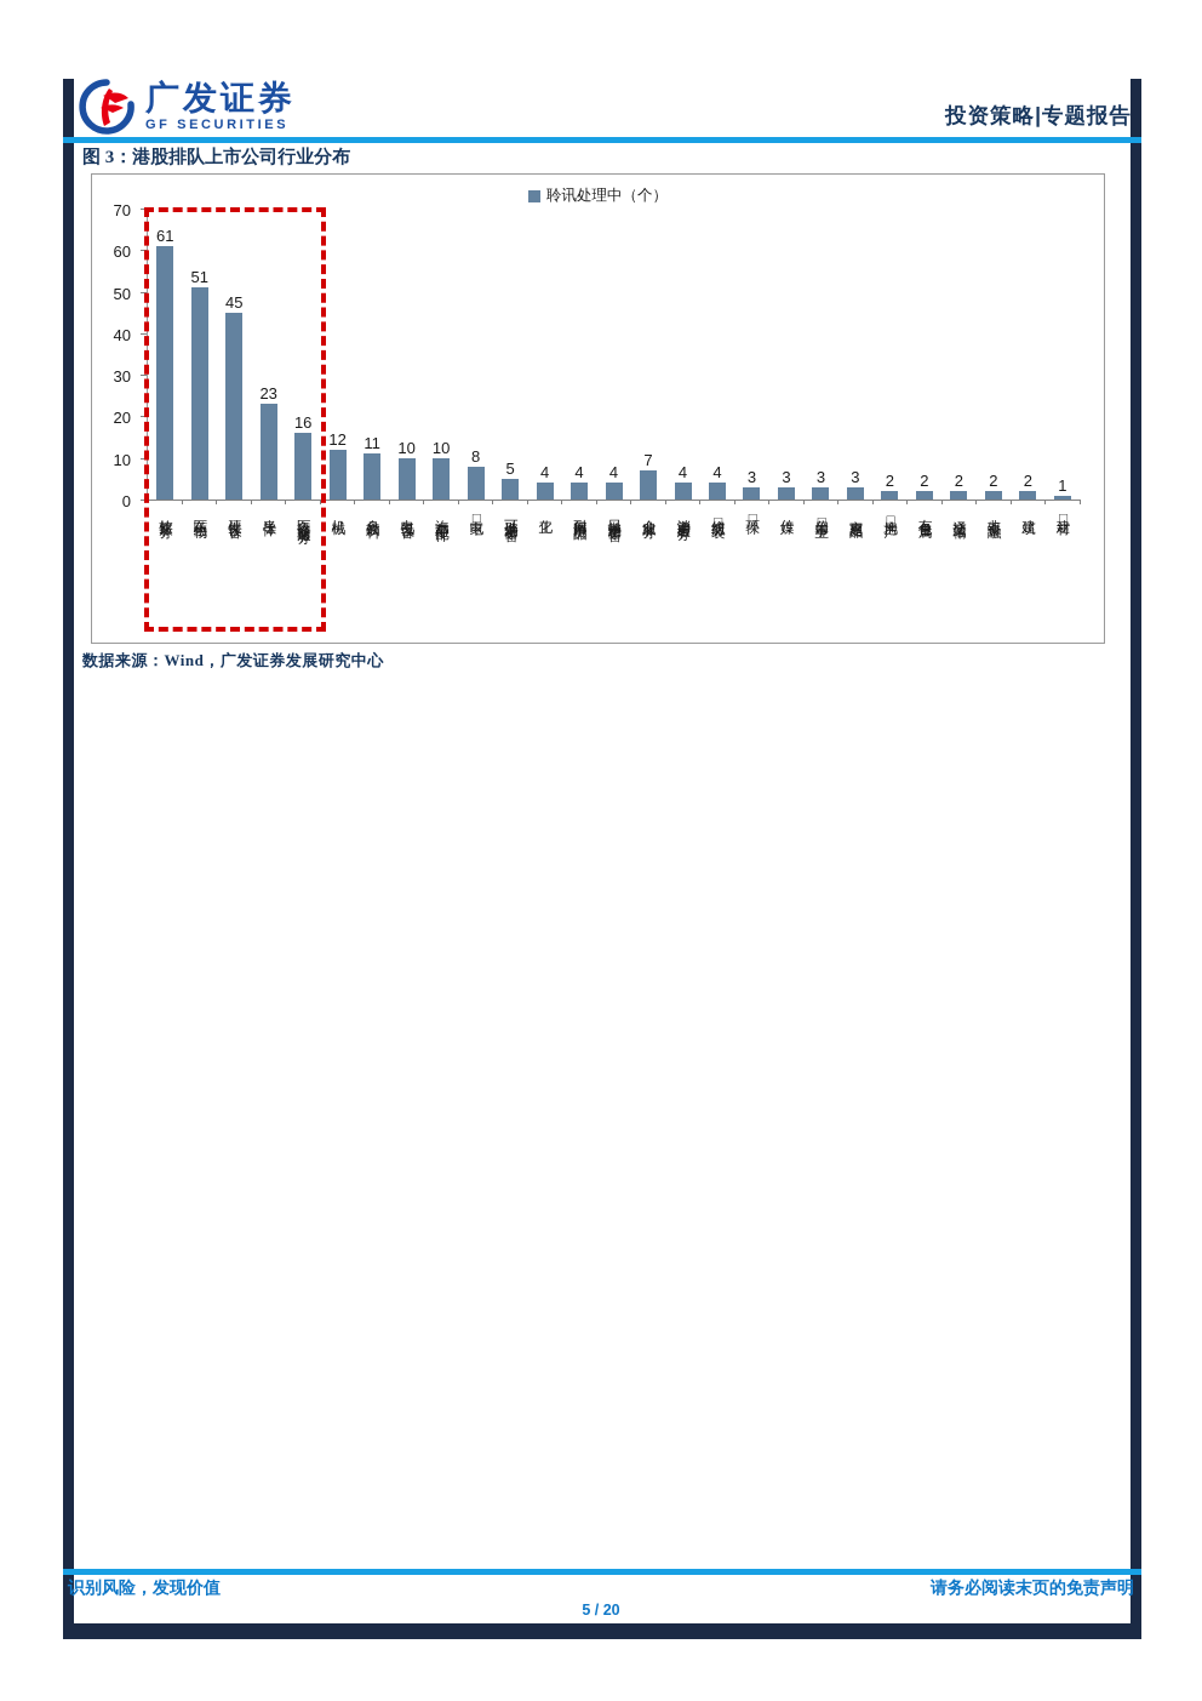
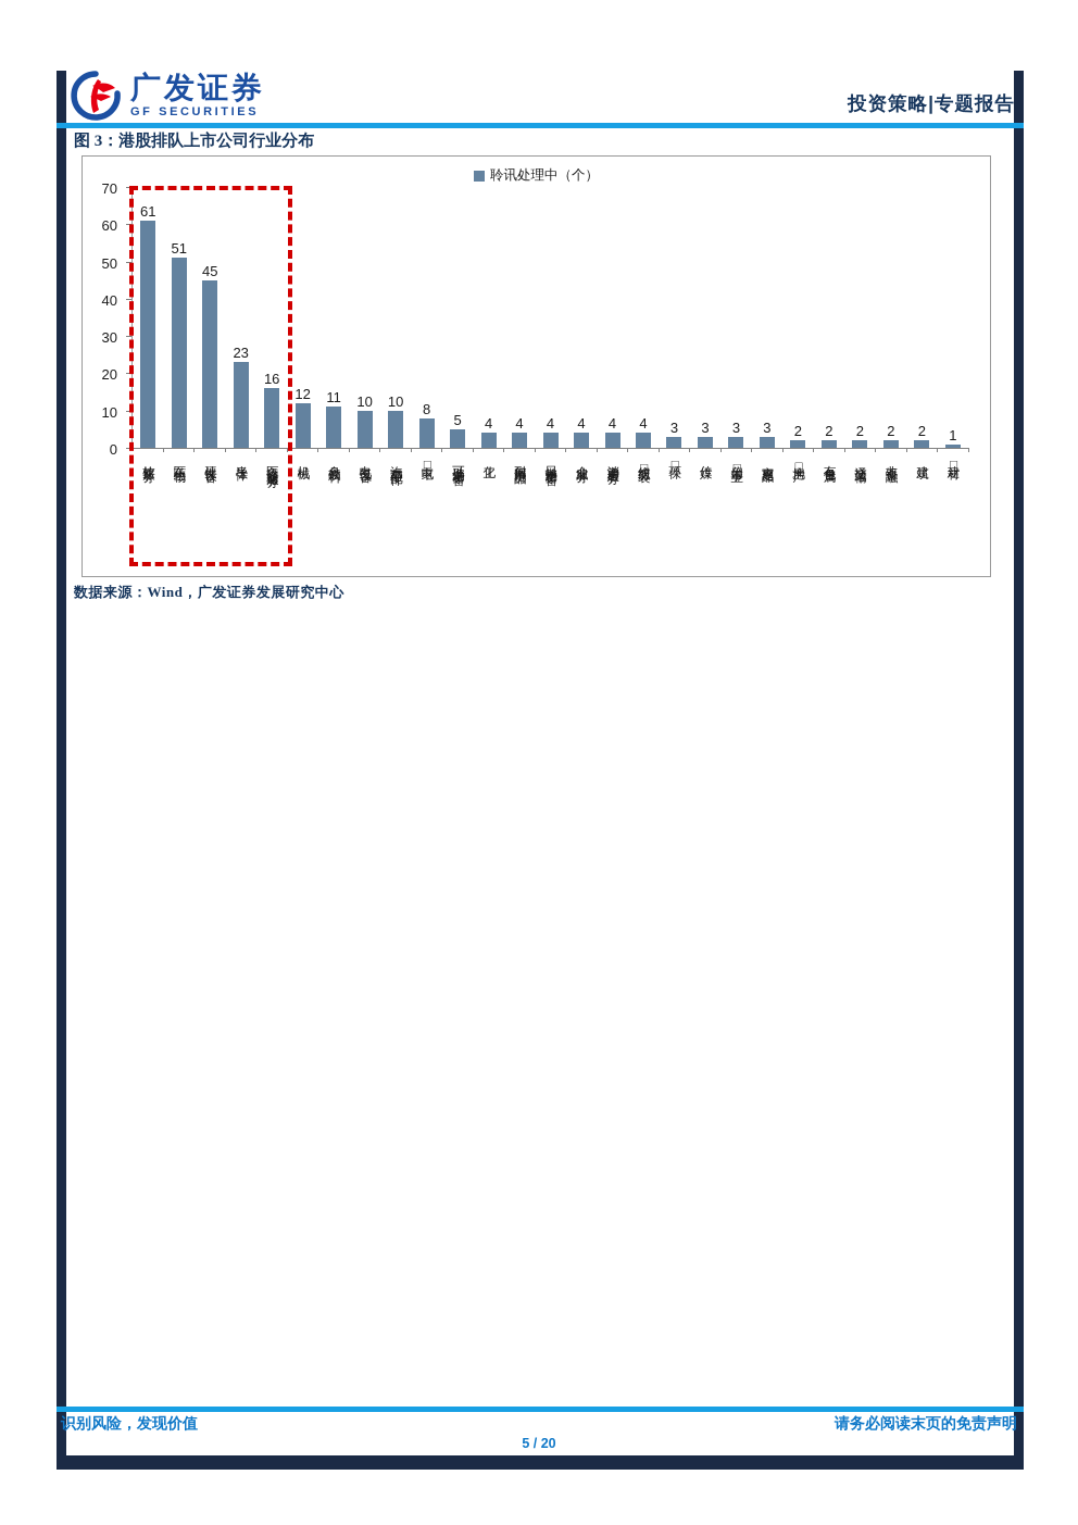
企业服务: 7 -> 4
